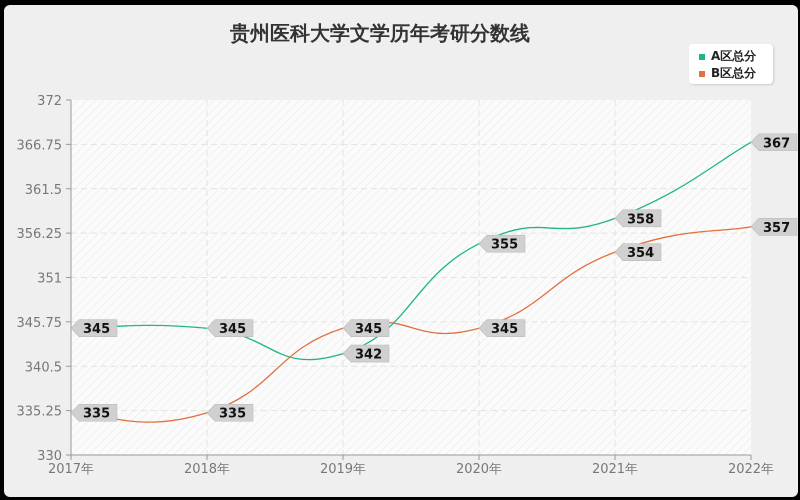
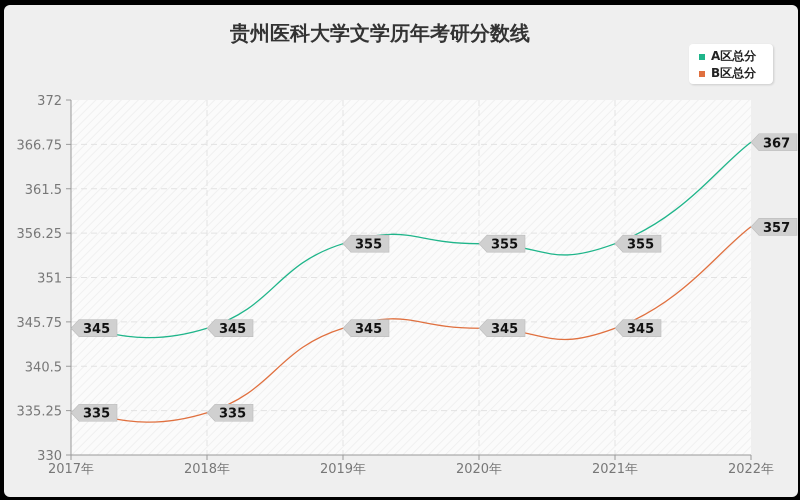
A区总分/2019年: 342 -> 355
A区总分/2021年: 358 -> 355
B区总分/2021年: 354 -> 345
